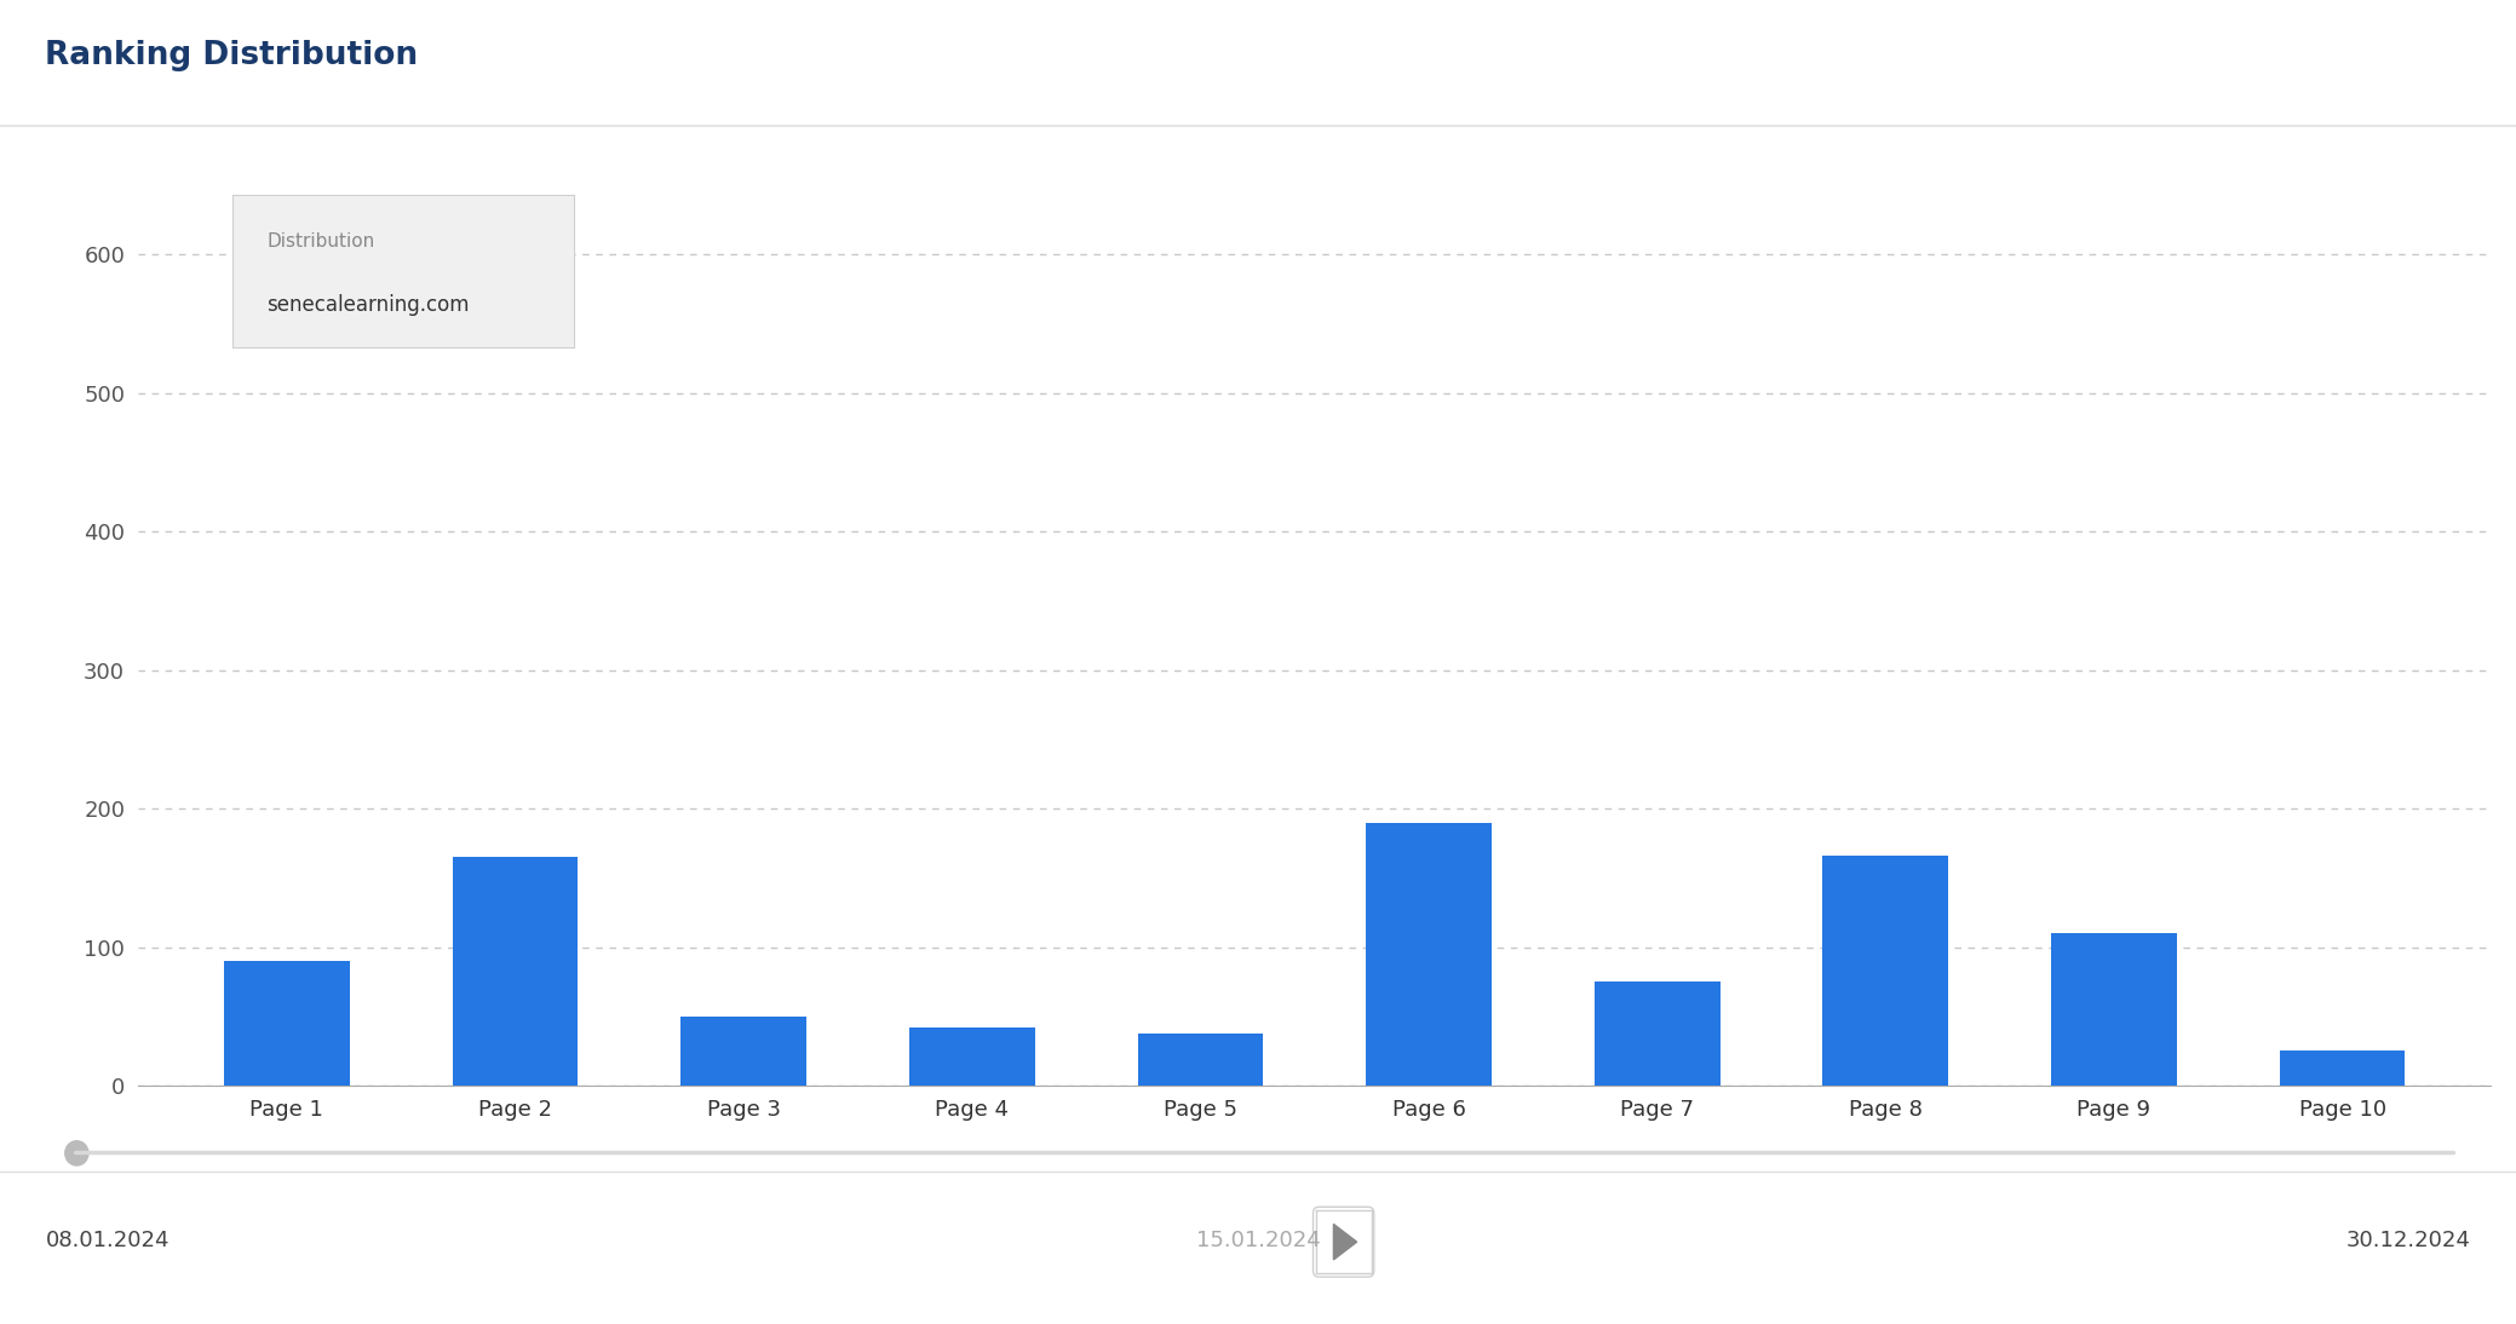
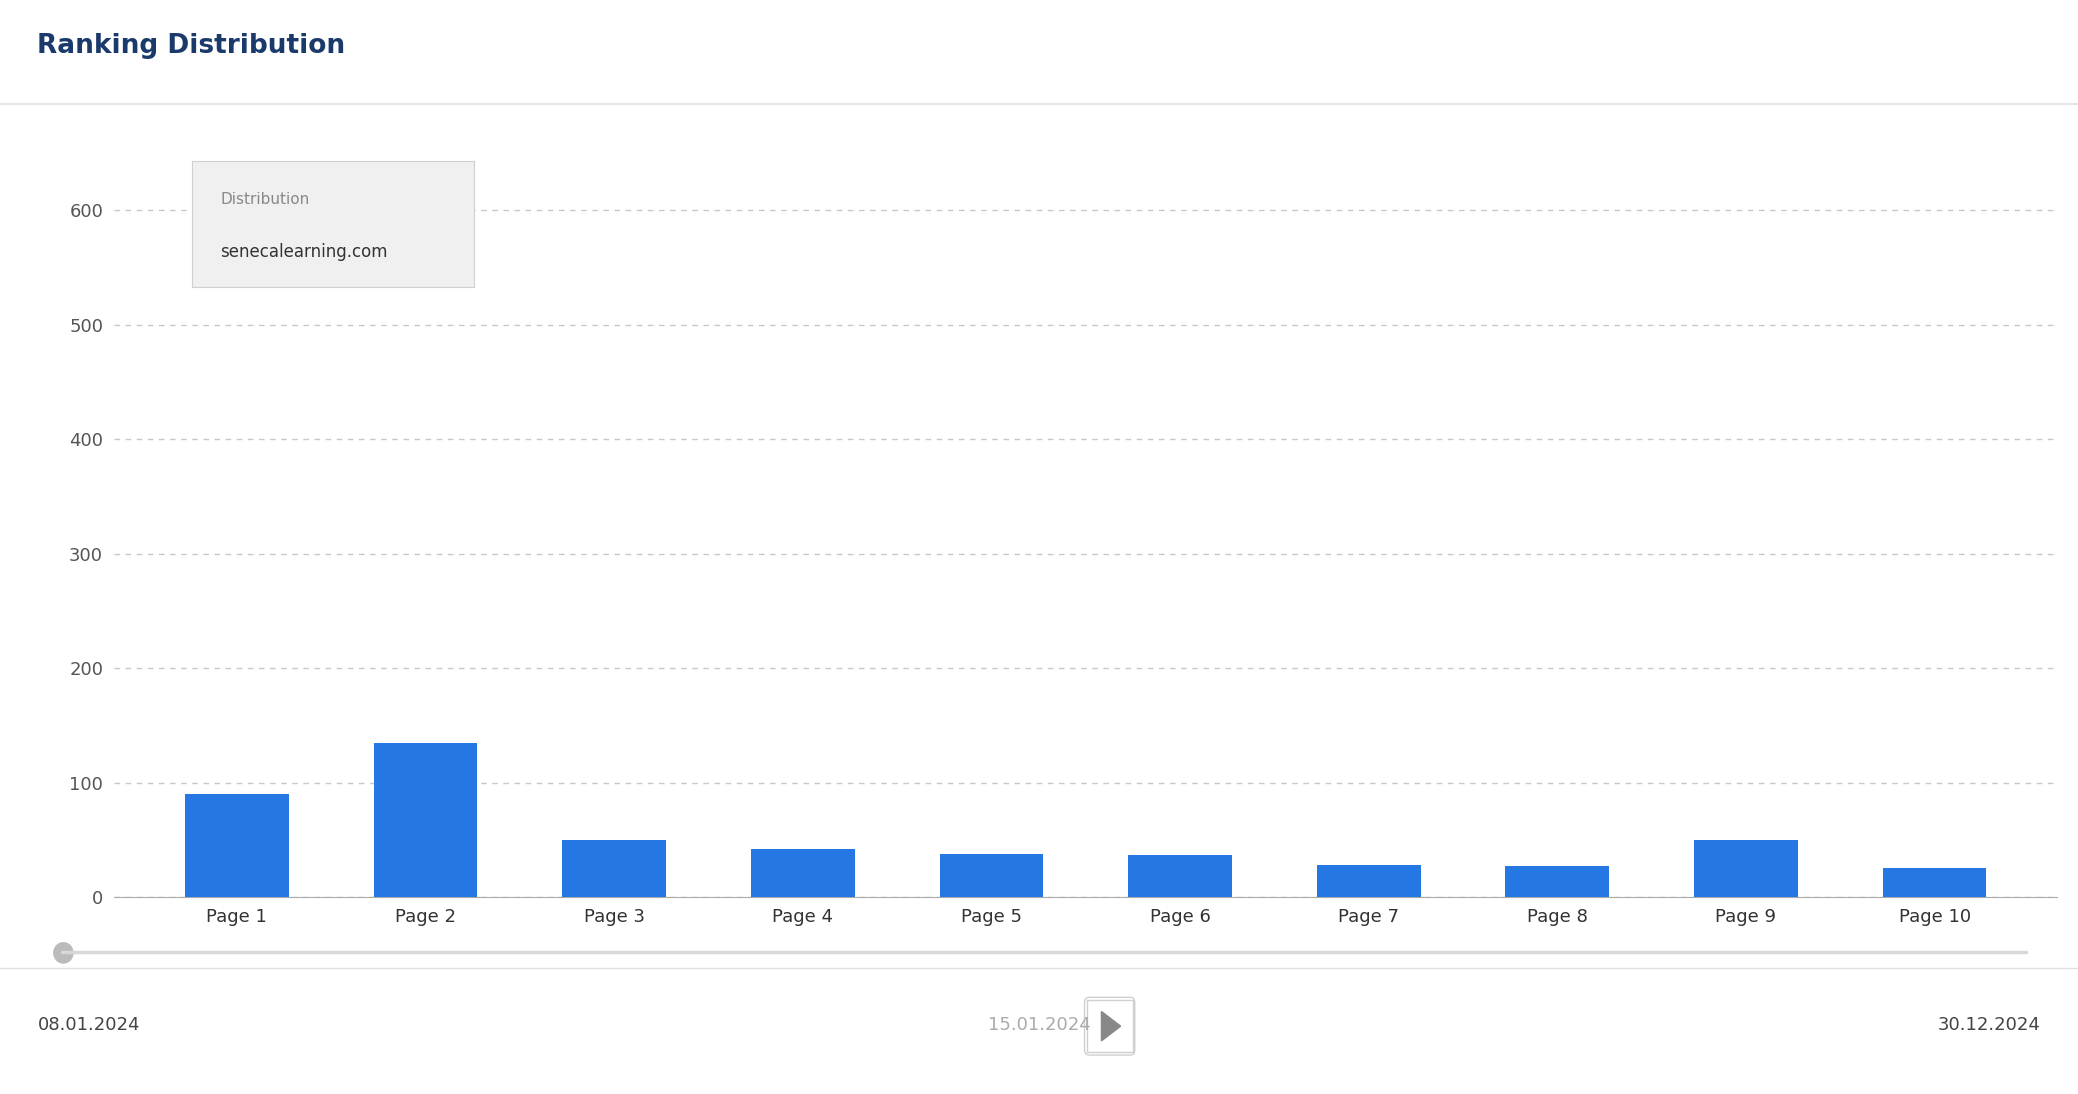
Page 2: 165 -> 135
Page 6: 190 -> 37
Page 7: 75 -> 28
Page 8: 166 -> 27
Page 9: 110 -> 50
